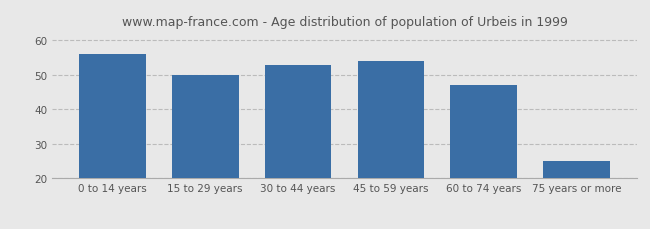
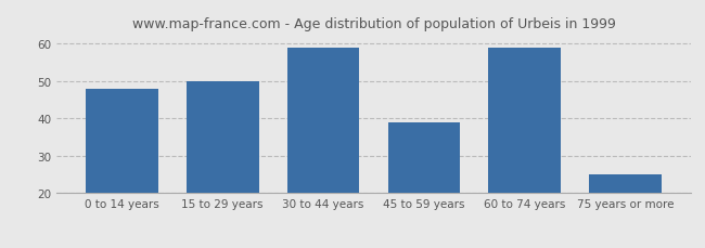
0 to 14 years: 56 -> 48
30 to 44 years: 53 -> 59
45 to 59 years: 54 -> 39
60 to 74 years: 47 -> 59
